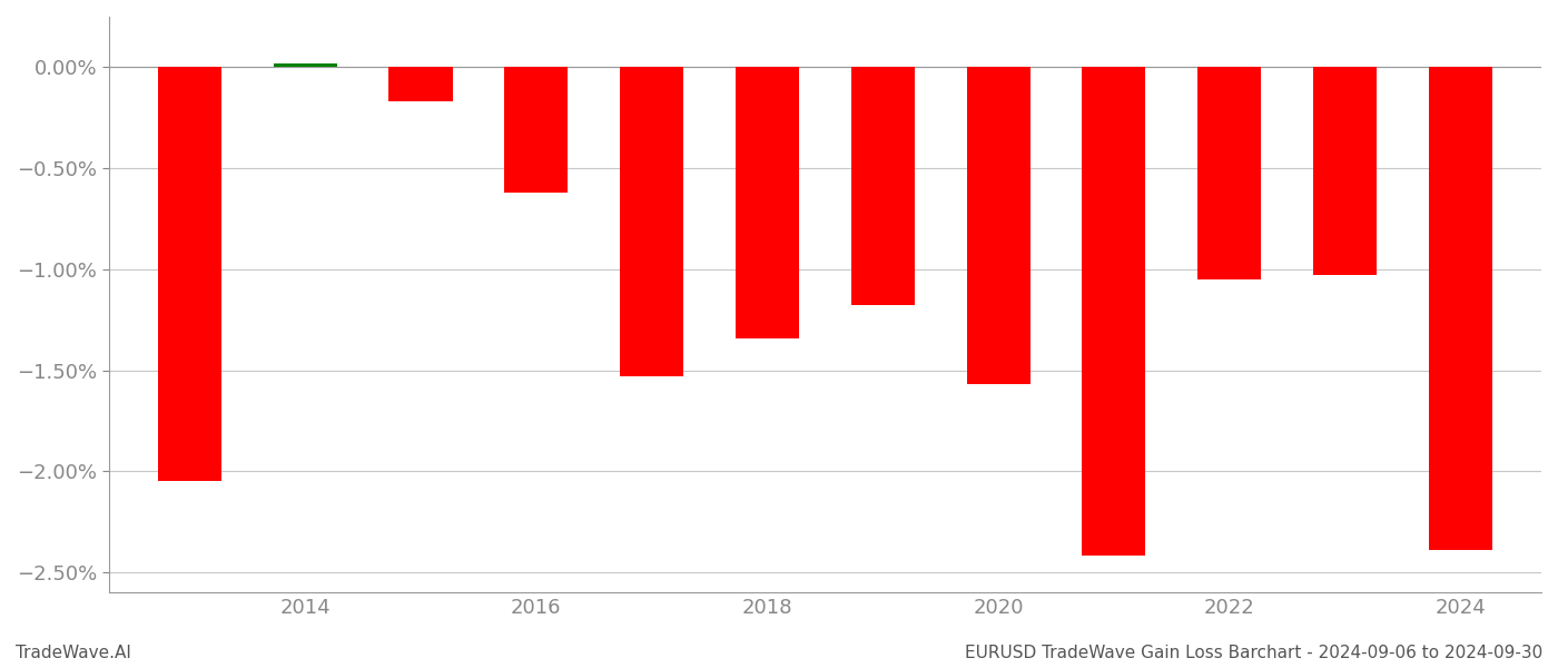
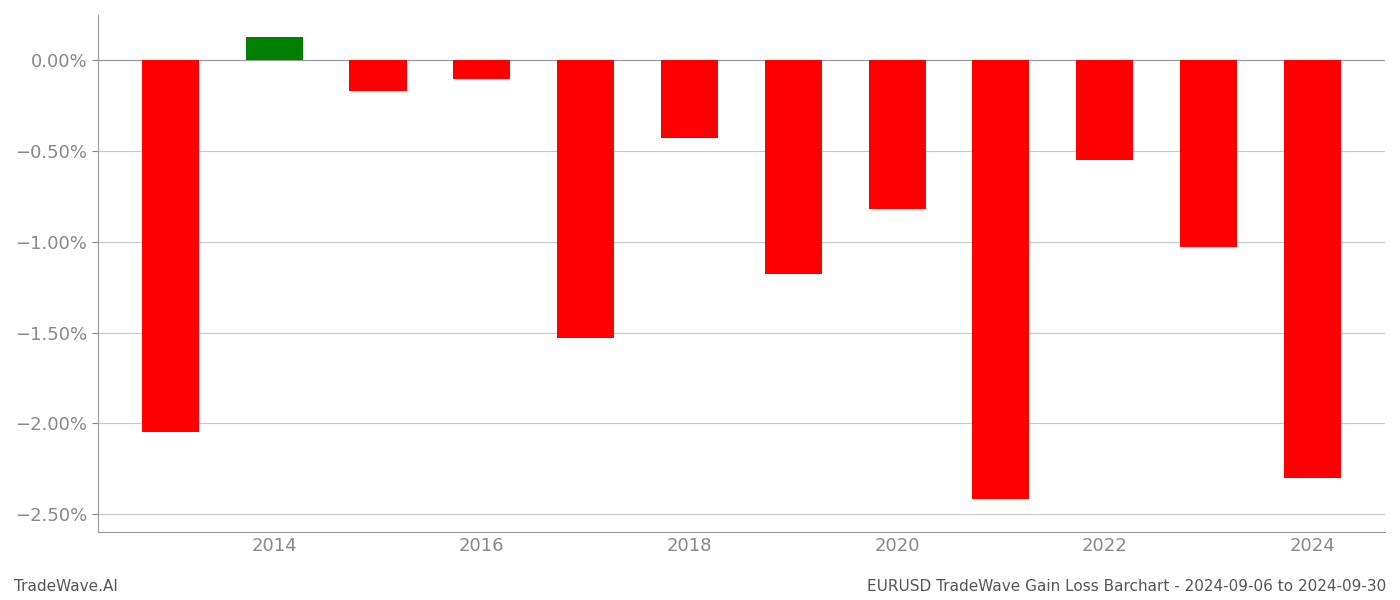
2014: 0.02% -> 0.13%
2016: -0.62% -> -0.10%
2018: -1.34% -> -0.43%
2020: -1.57% -> -0.82%
2022: -1.05% -> -0.55%
2024: -2.39% -> -2.30%
